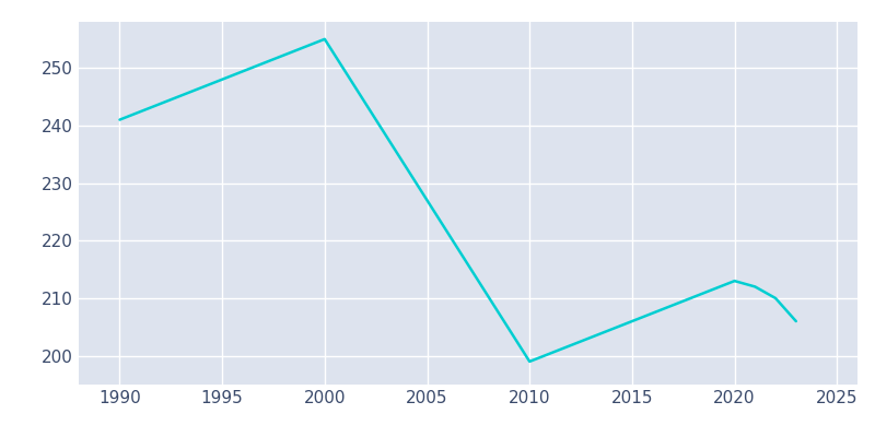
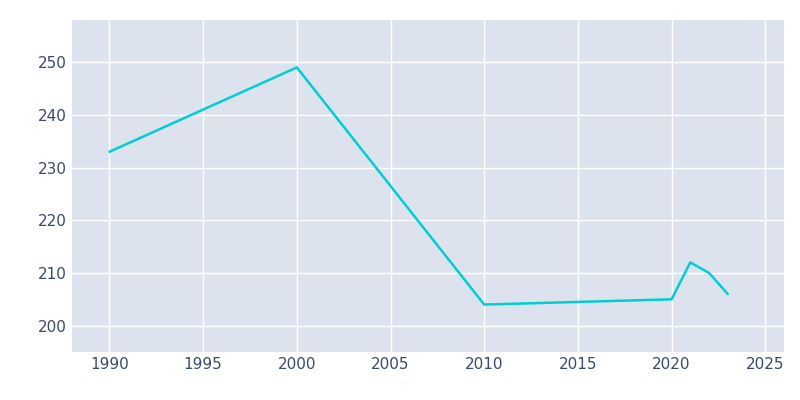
1990: 241 -> 233
2000: 255 -> 249
2010: 199 -> 204
2020: 213 -> 205
